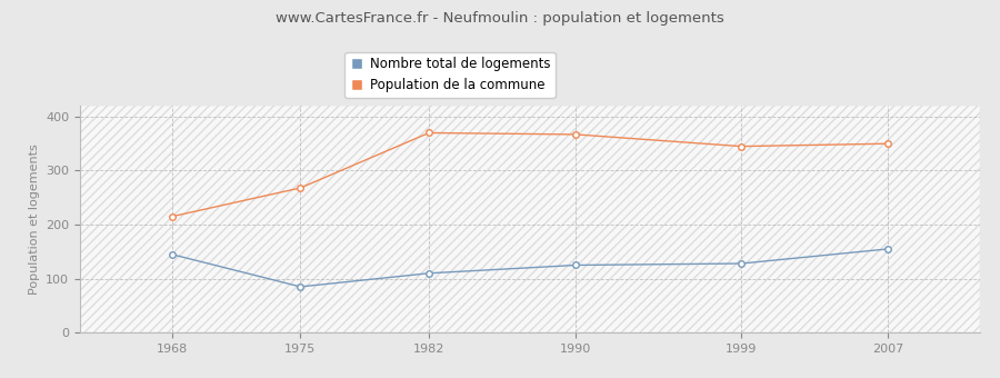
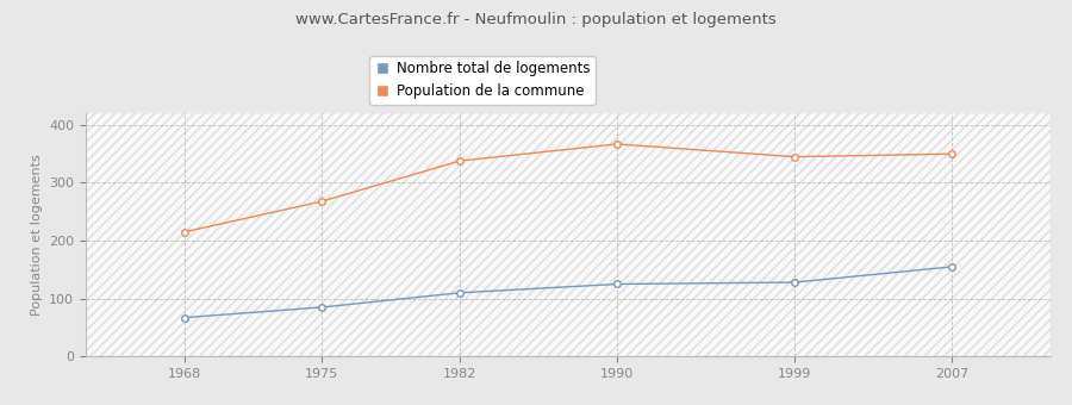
Nombre total de logements/1968: 145 -> 67
Population de la commune/1982: 370 -> 338
